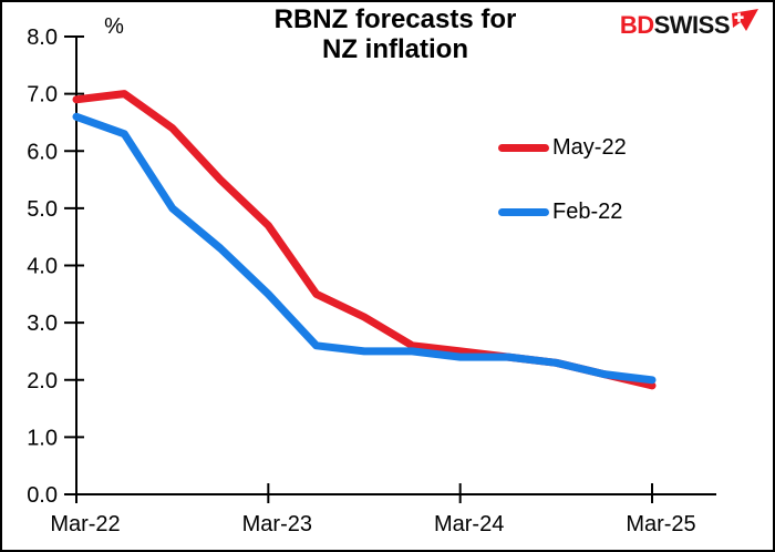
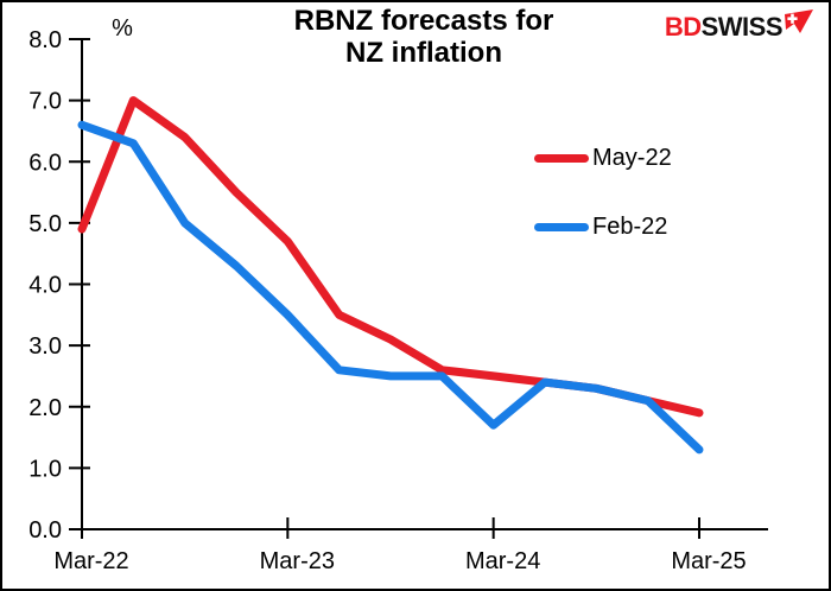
May-22/Mar-22: 6.9 -> 4.9
Feb-22/Mar-24: 2.4 -> 1.7
Feb-22/Mar-25: 2.0 -> 1.3
